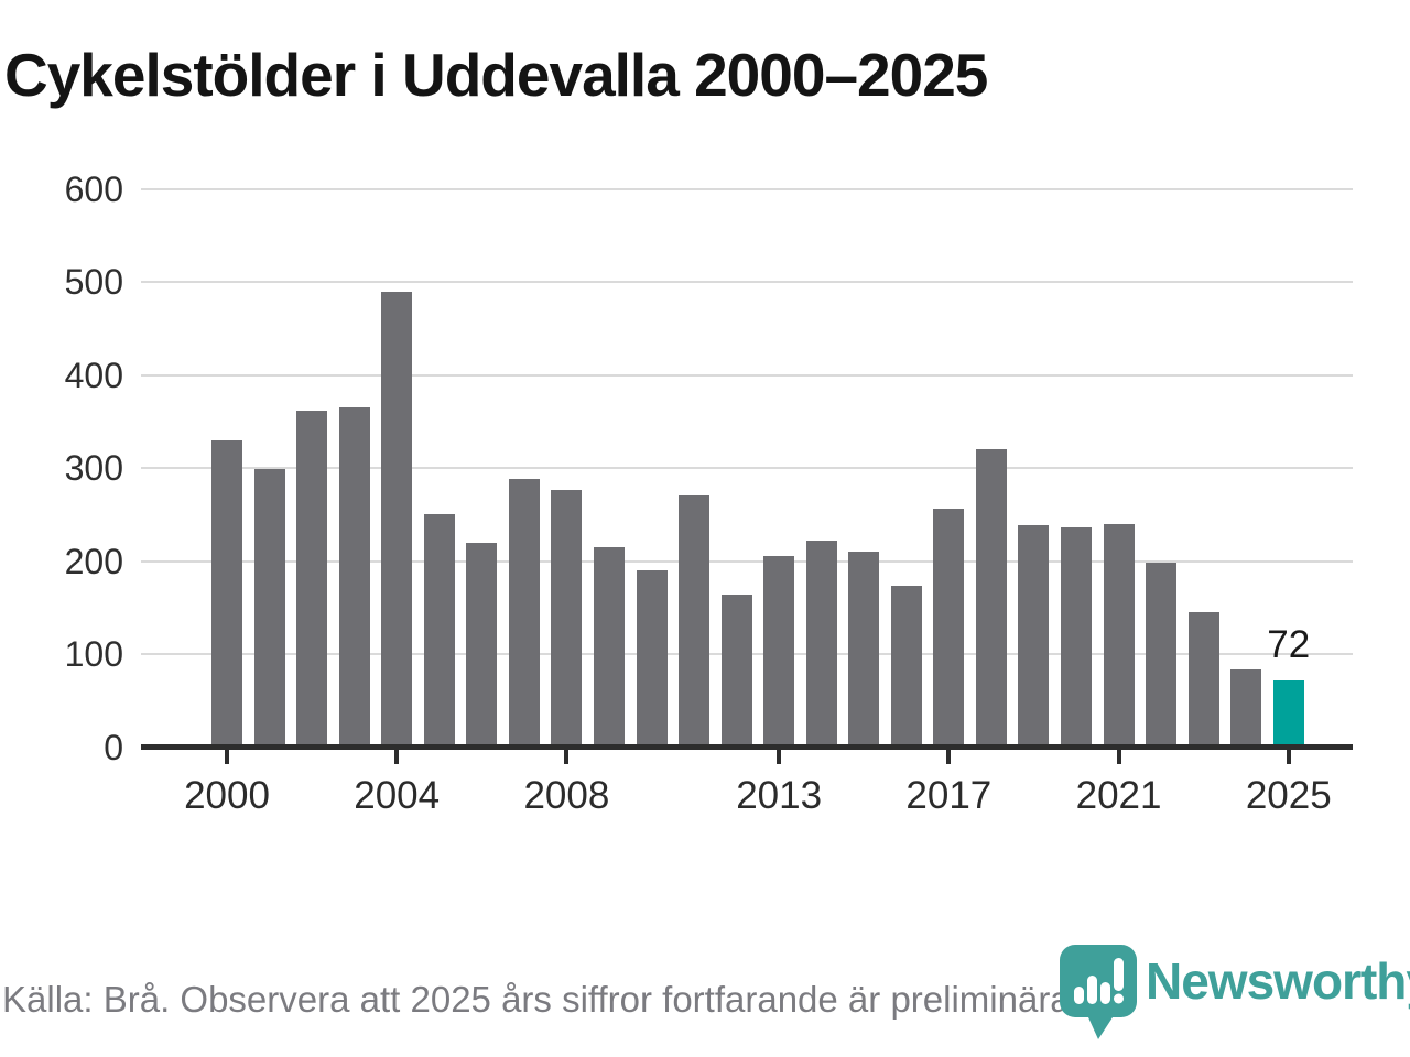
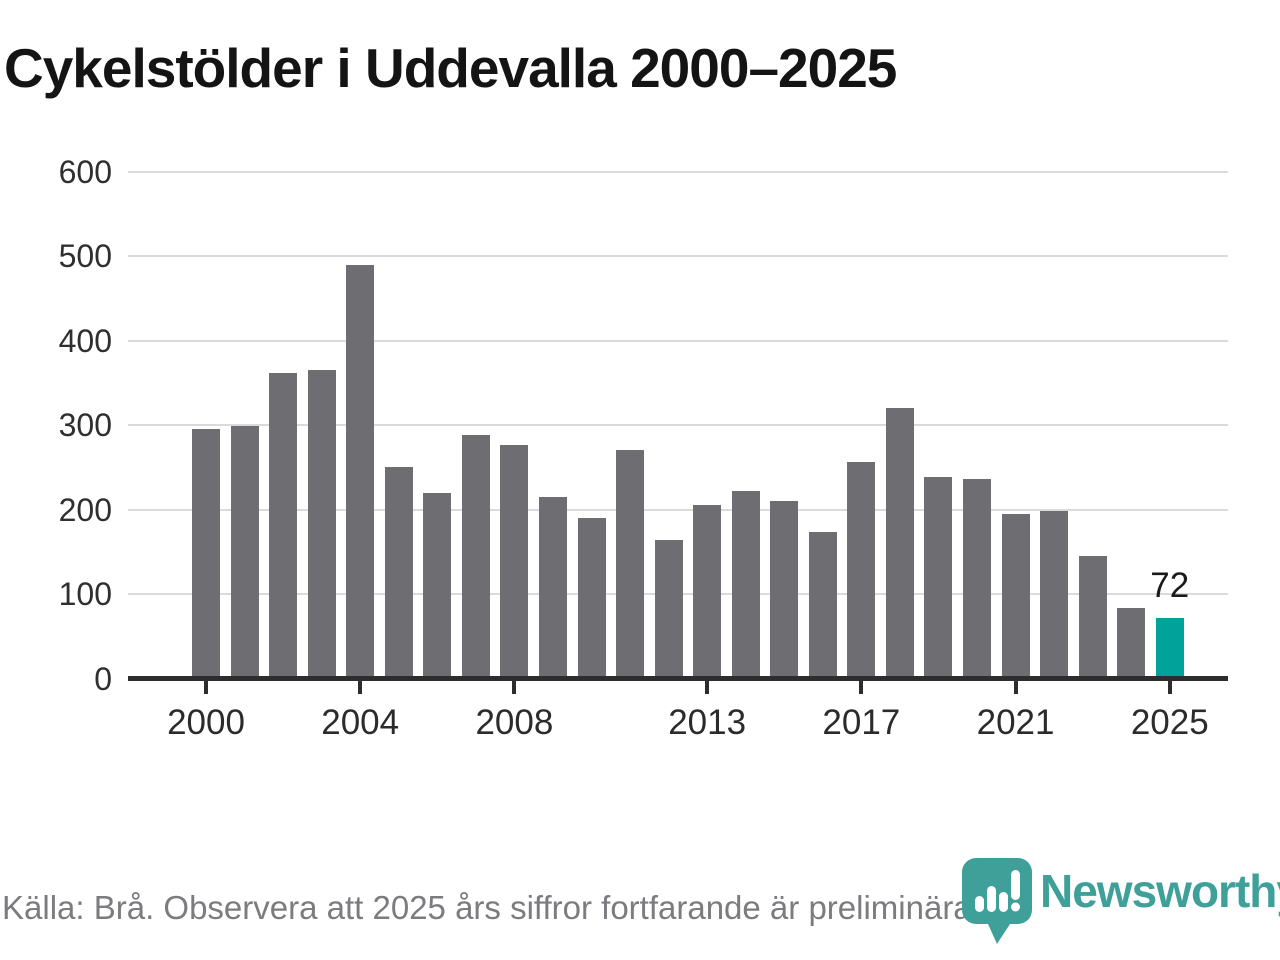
2000: 330 -> 300
2021: 240 -> 200
